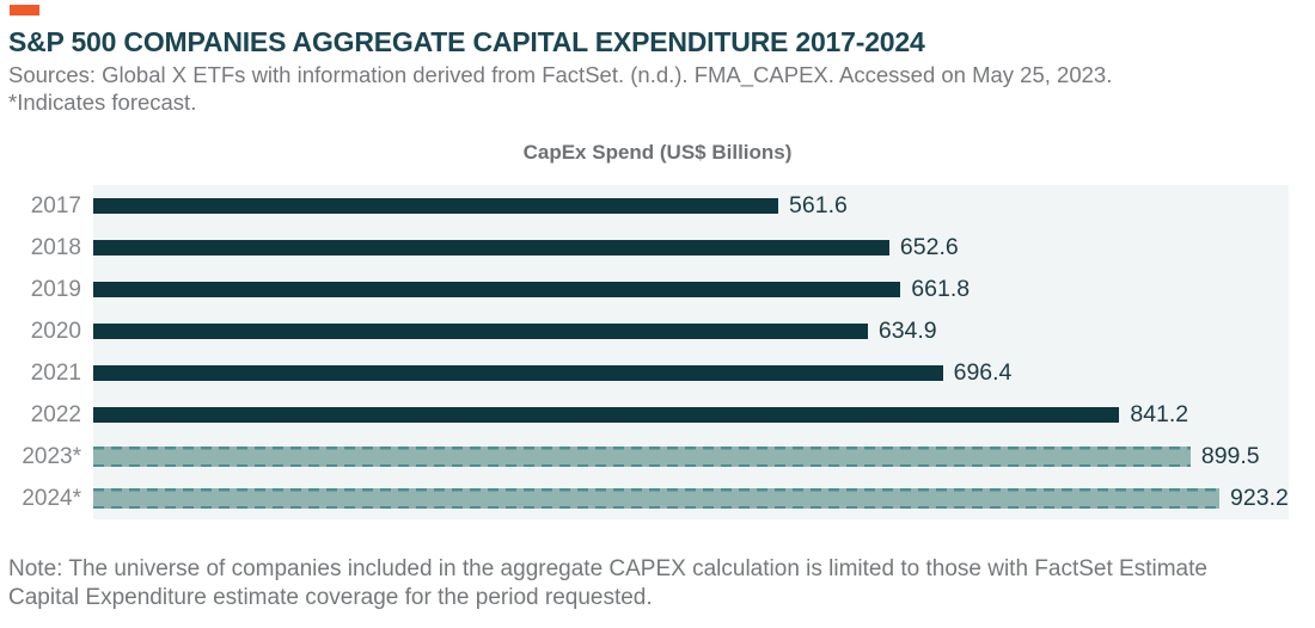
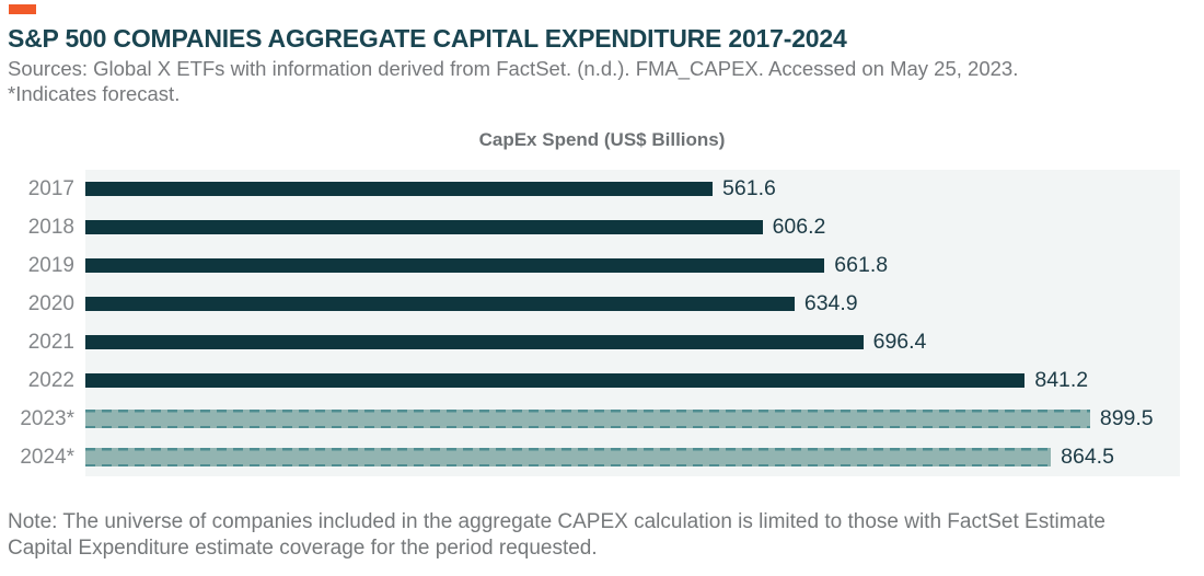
2018: 652.6 -> 606.2
2024*: 923.2 -> 864.5
